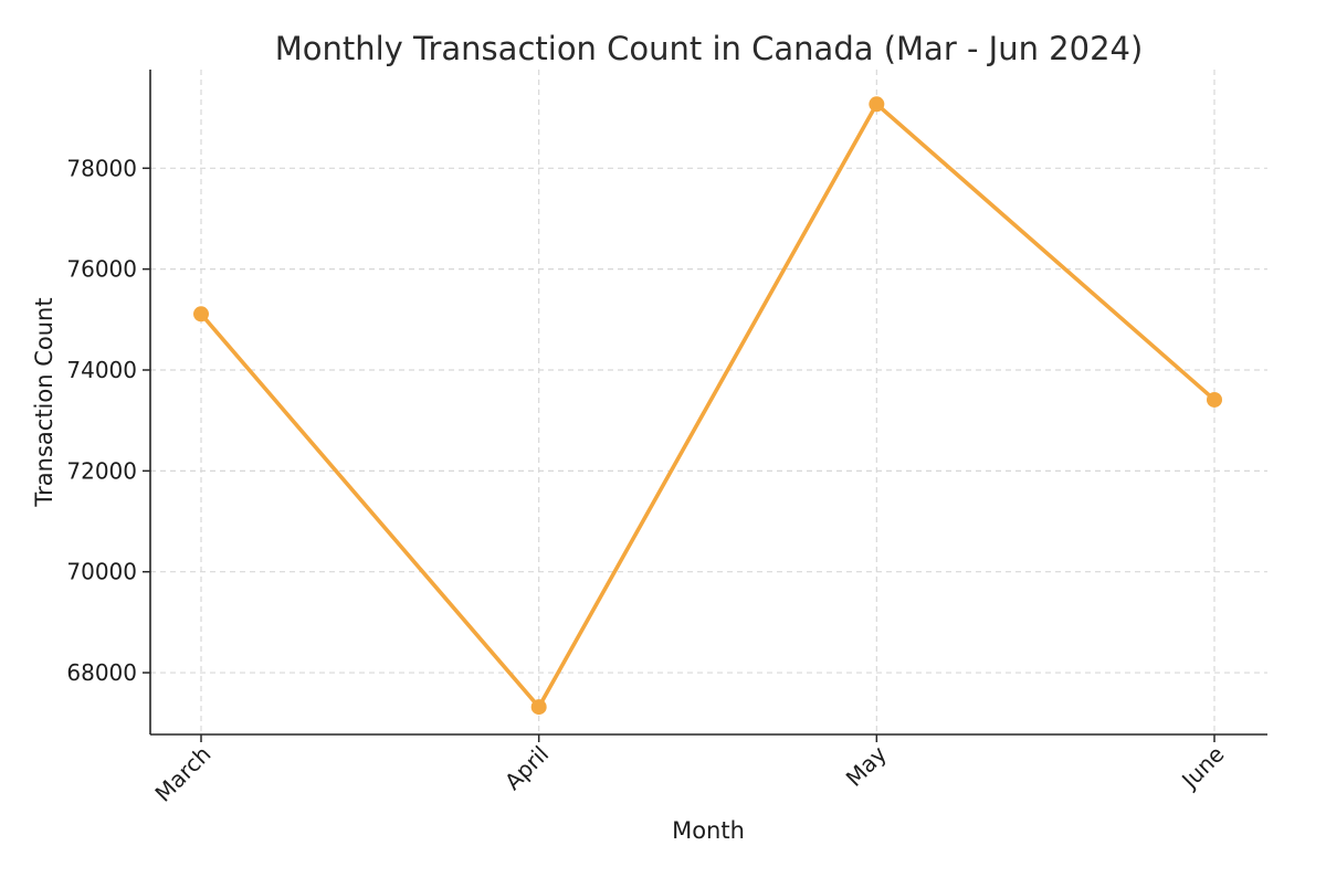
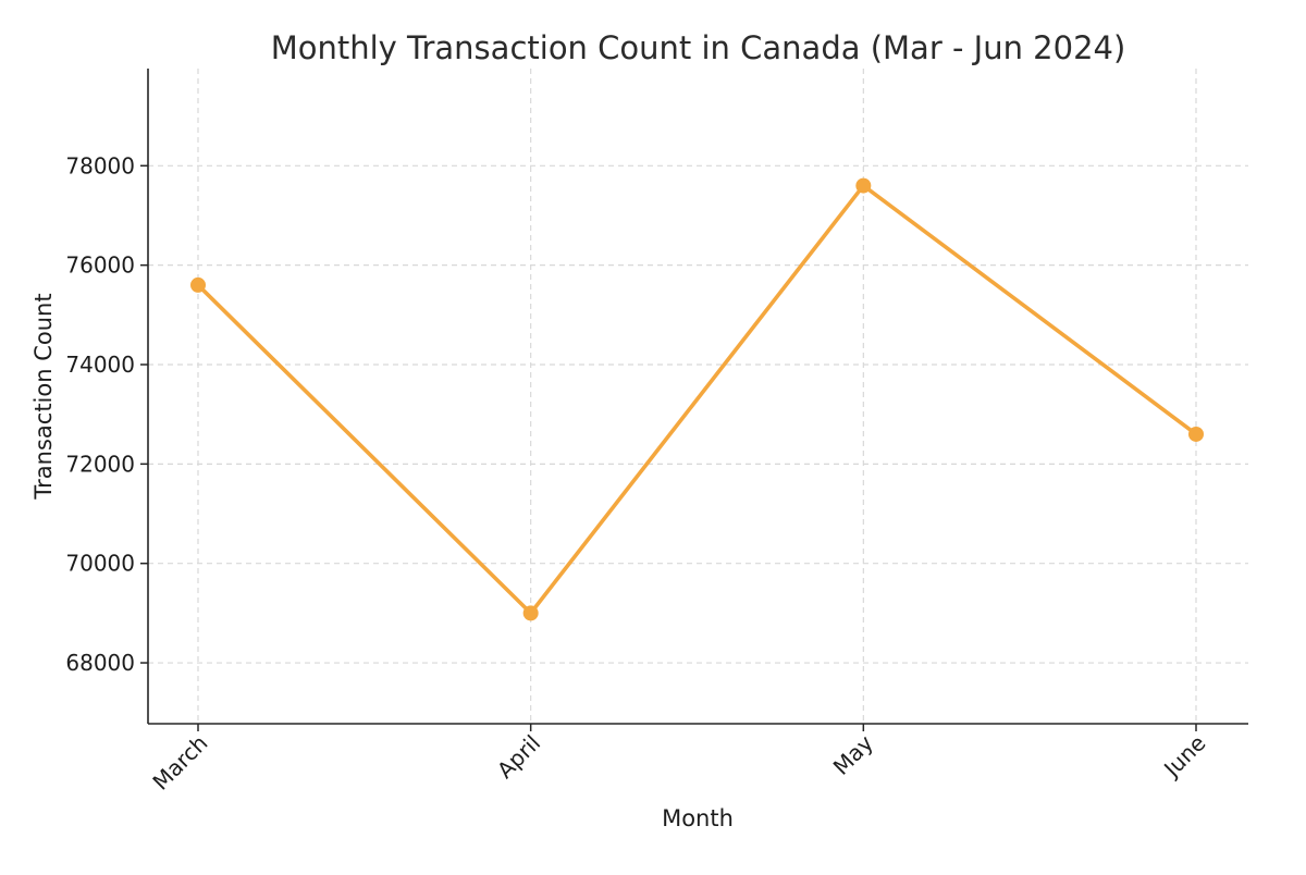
March: 75100 -> 75600
April: 67300 -> 69000
May: 79300 -> 77600
June: 73400 -> 72600
